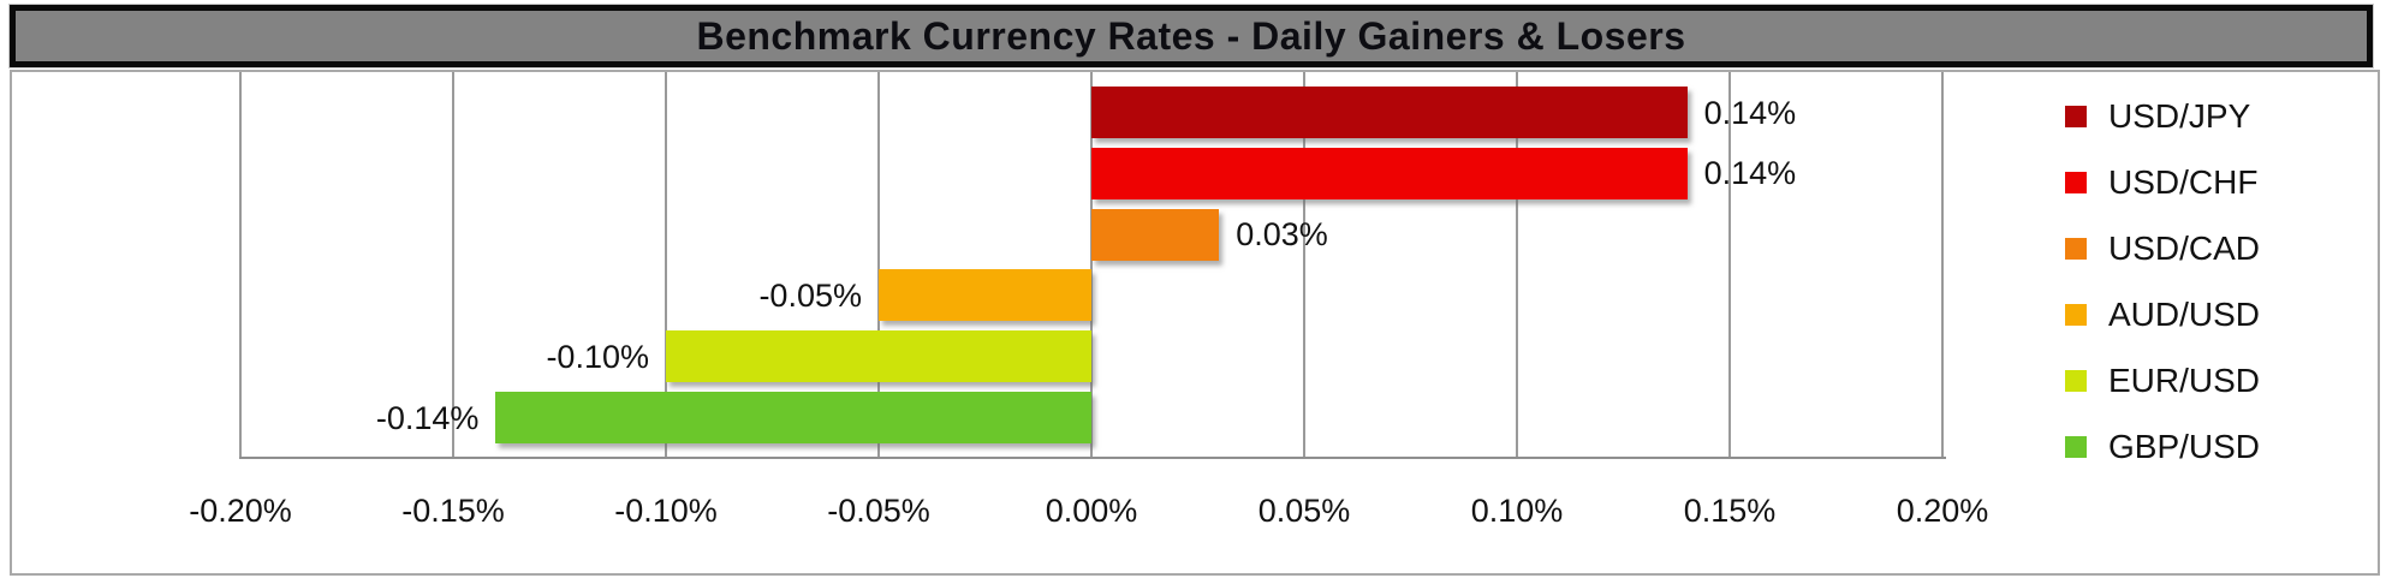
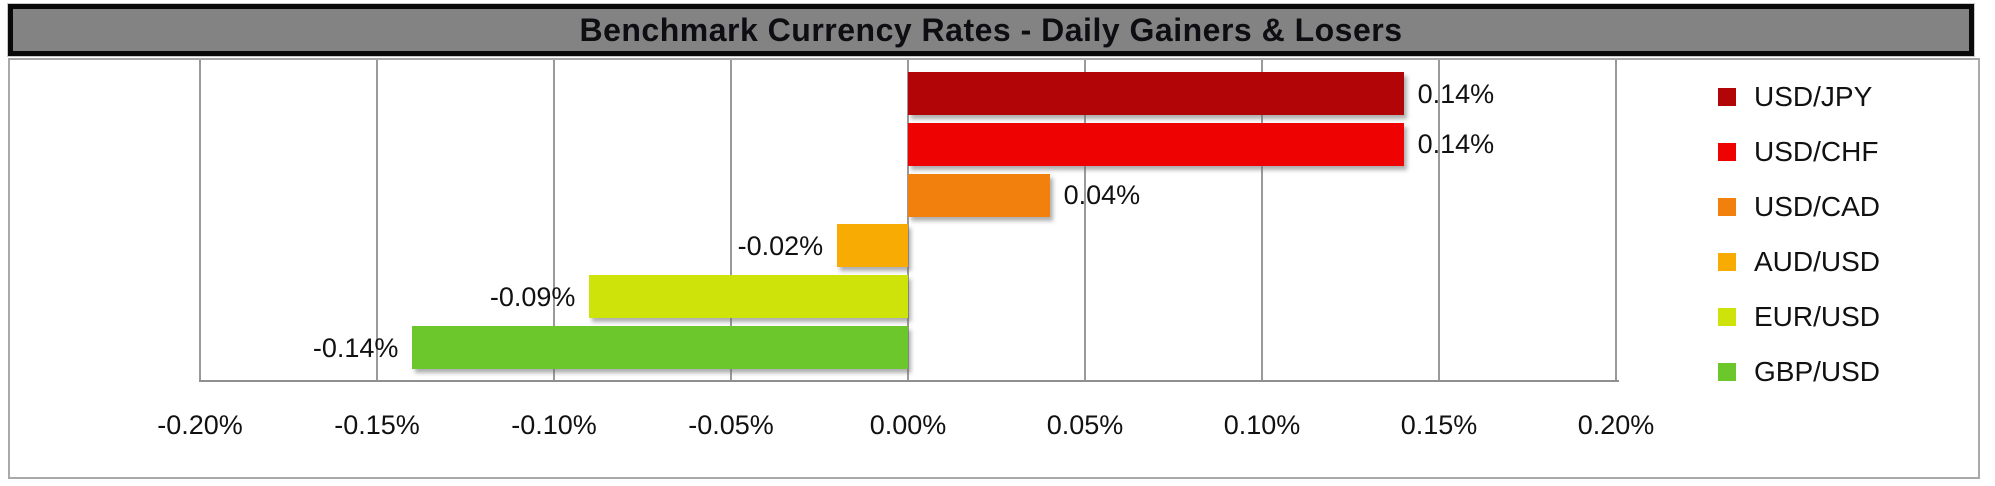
USD/CAD: 0.03% -> 0.04%
AUD/USD: -0.05% -> -0.02%
EUR/USD: -0.10% -> -0.09%
